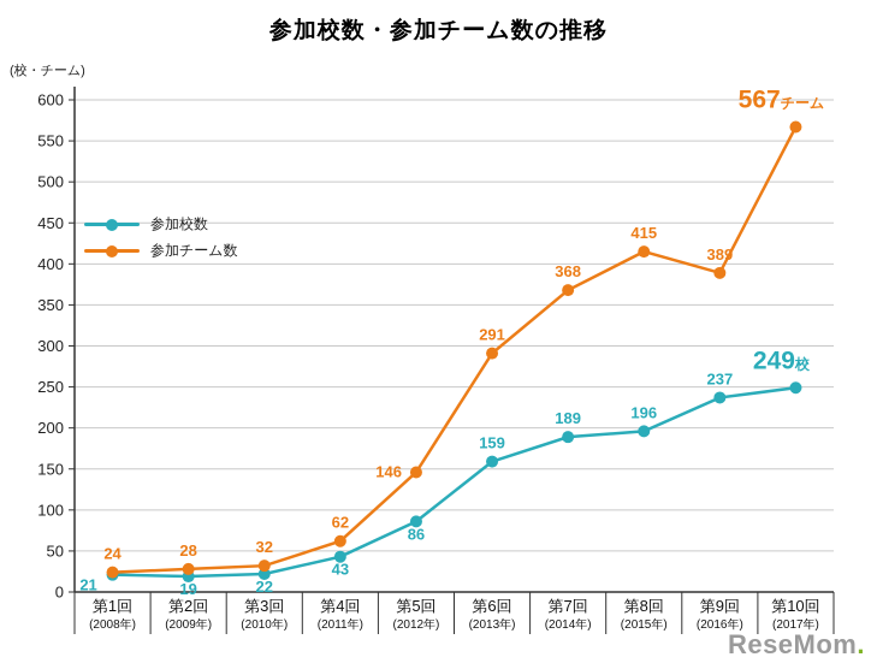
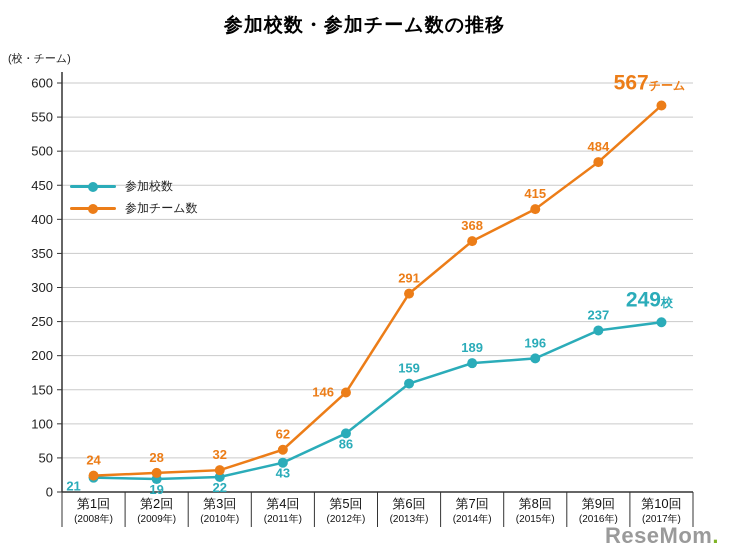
参加チーム数/第9回: 389 -> 484
